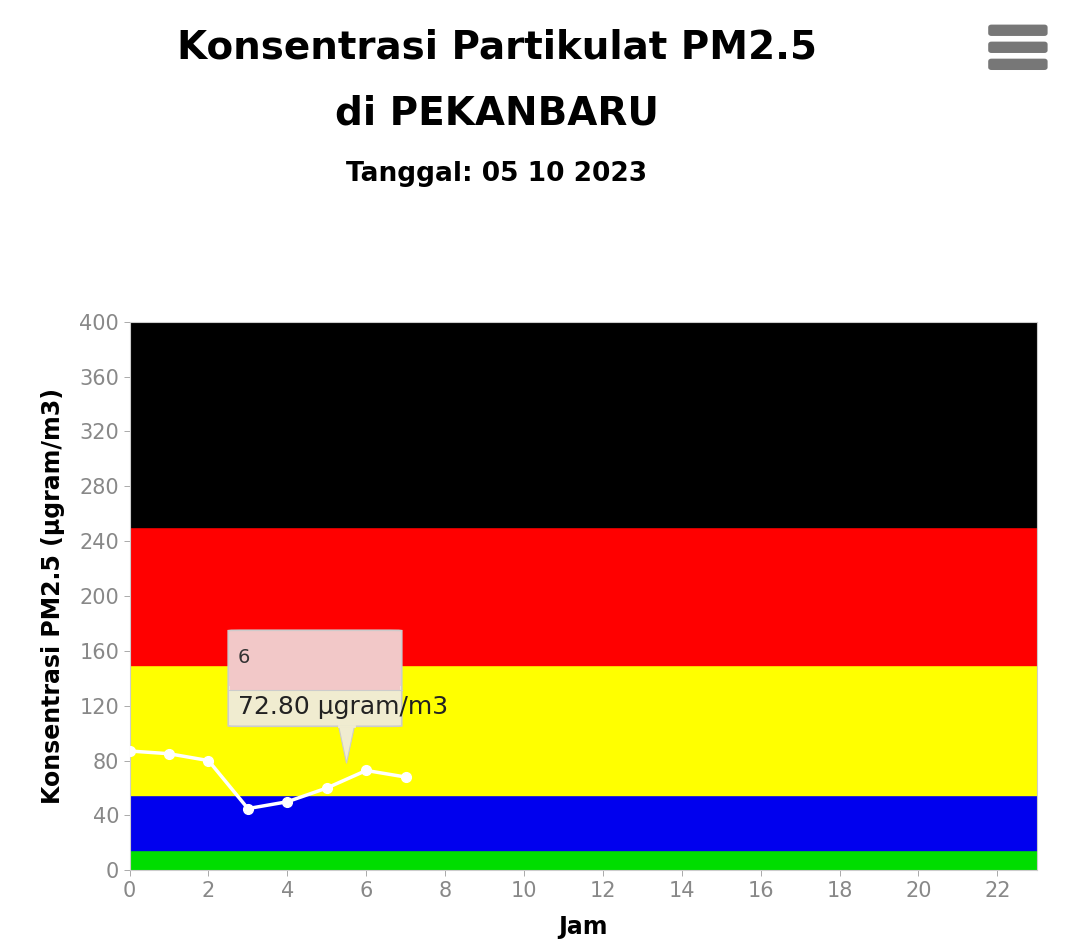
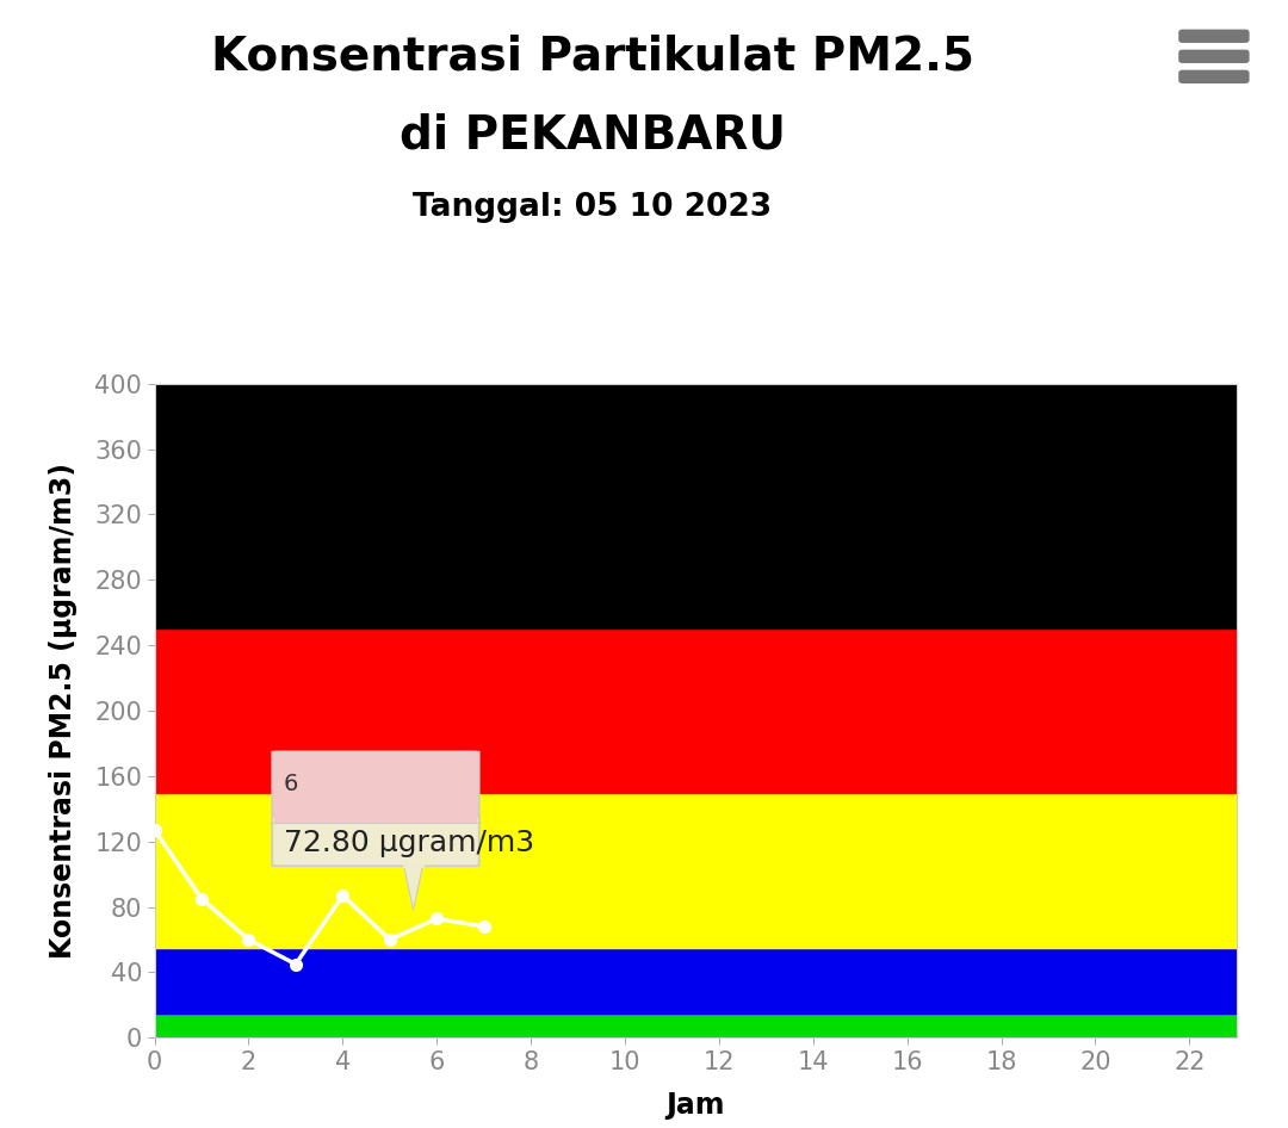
0: 87 -> 127
2: 80 -> 60
4: 50 -> 87
